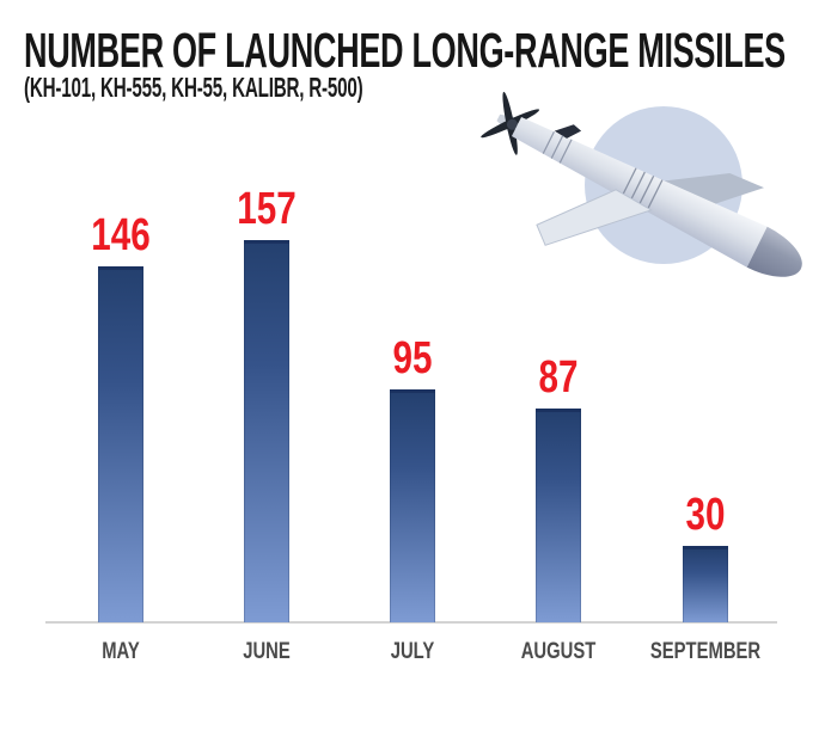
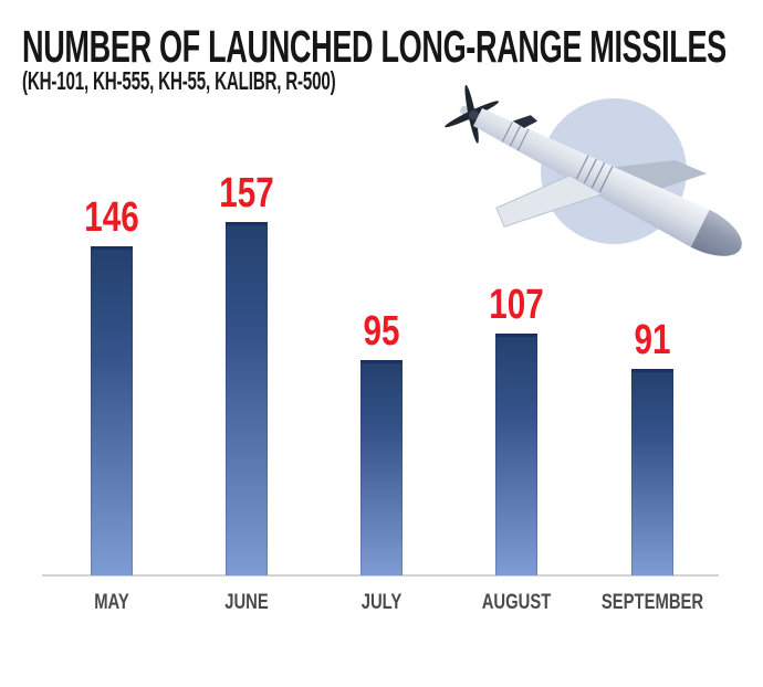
AUGUST: 87 -> 107
SEPTEMBER: 30 -> 91
